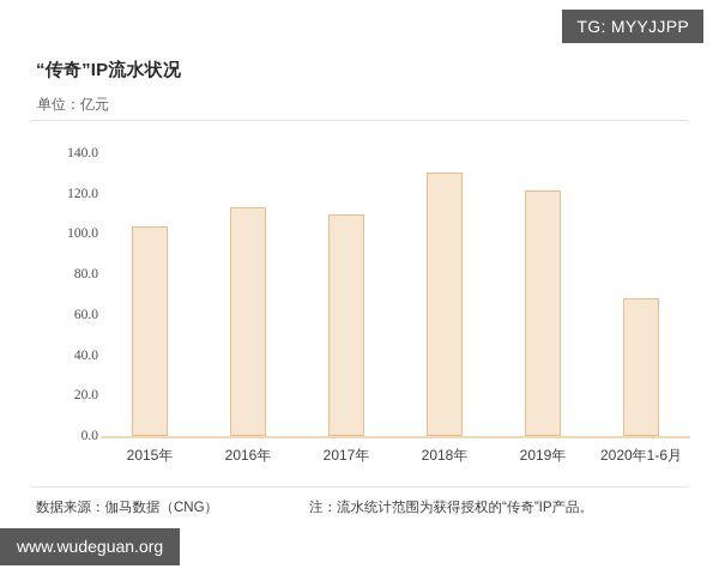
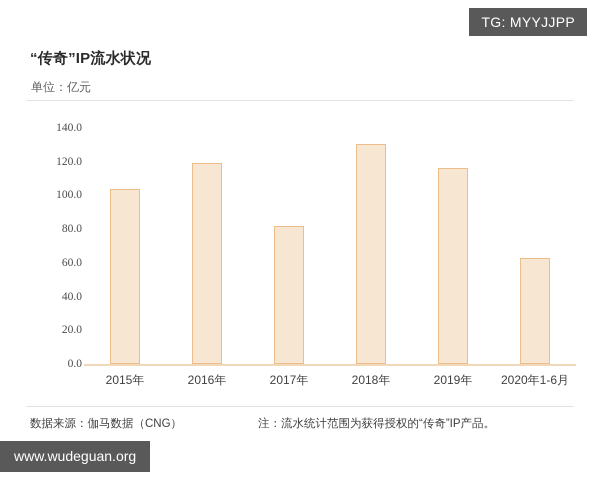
2016年: 114 -> 119
2017年: 110 -> 82
2019年: 122 -> 116
2020年1-6月: 68 -> 63
